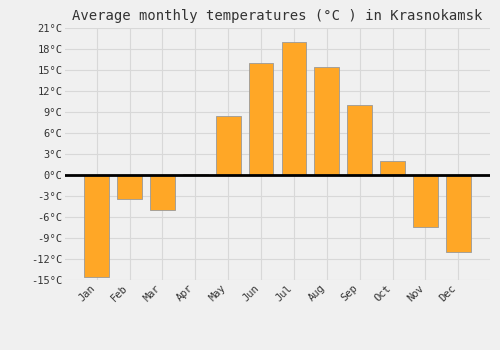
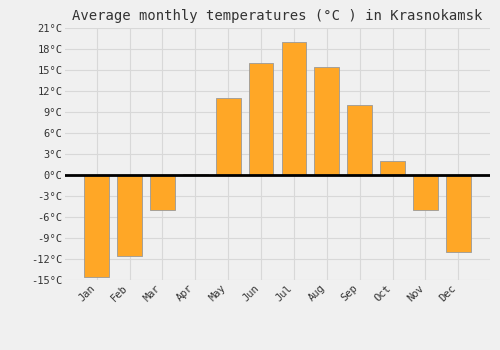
Feb: -3.4°C -> -11.5°C
May: 8.4°C -> 11.0°C
Nov: -7.4°C -> -5.0°C
